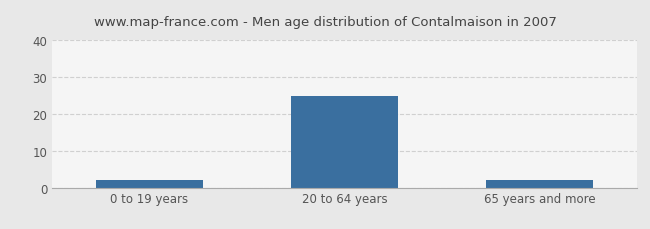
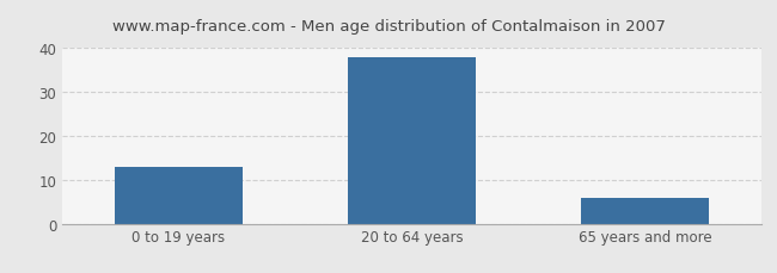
0 to 19 years: 2 -> 13
20 to 64 years: 25 -> 38
65 years and more: 2 -> 6
